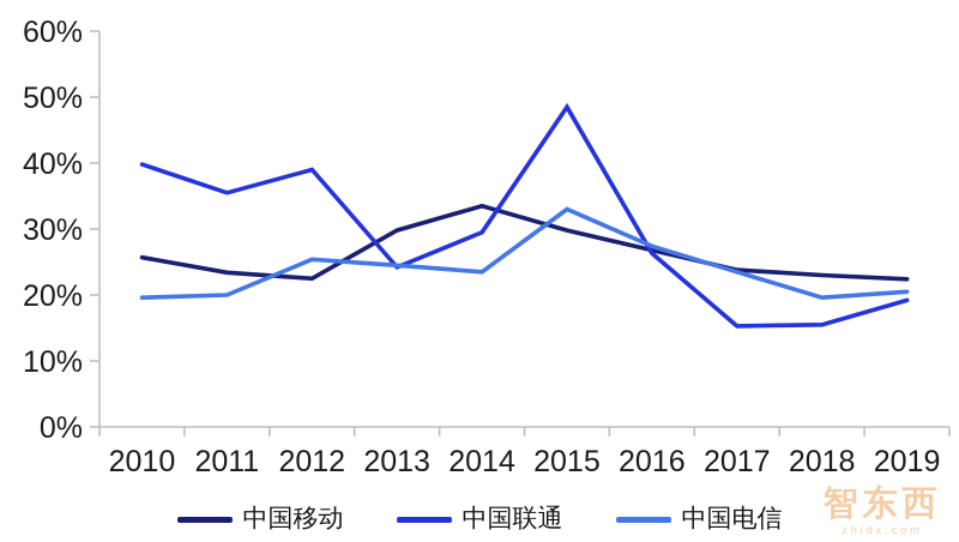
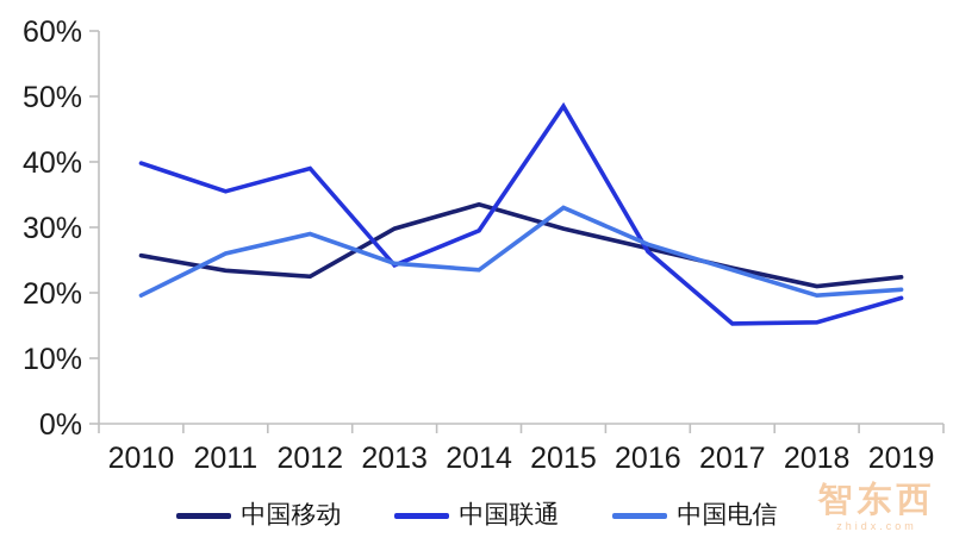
中国电信/2011: 20% -> 26%
中国电信/2012: 25% -> 29%
中国移动/2018: 23% -> 21%
